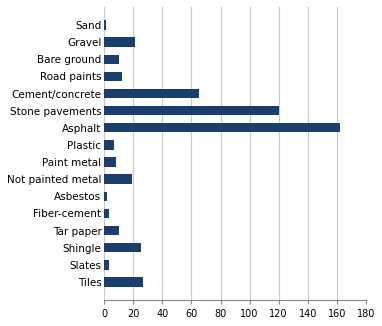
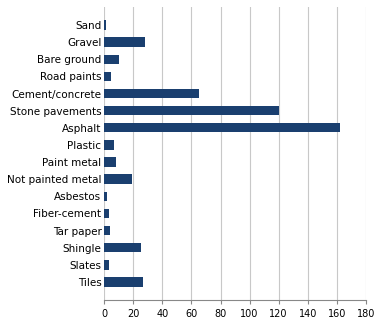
Gravel: 21 -> 28
Road paints: 12 -> 5
Tar paper: 10 -> 4
